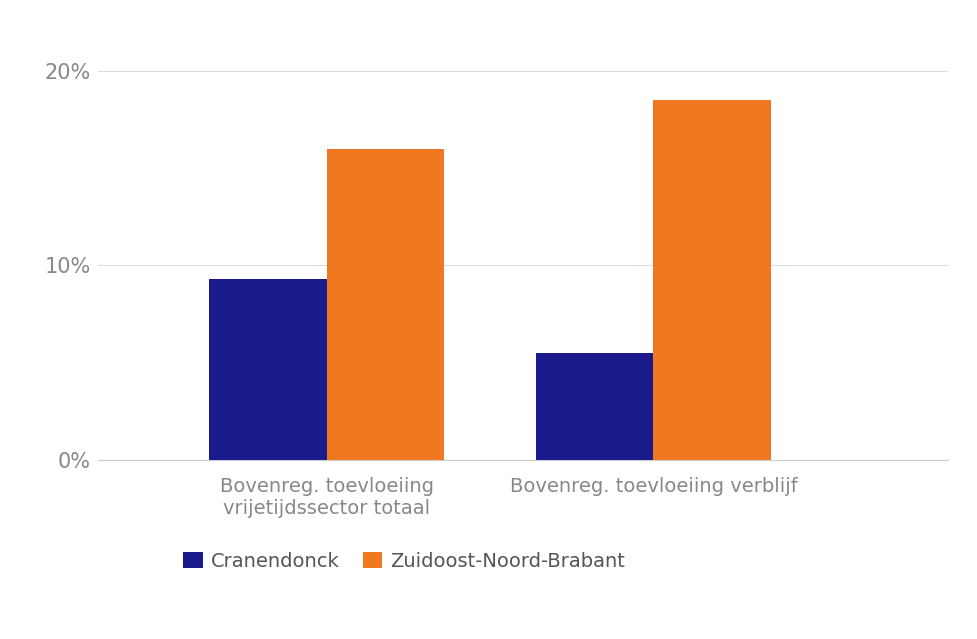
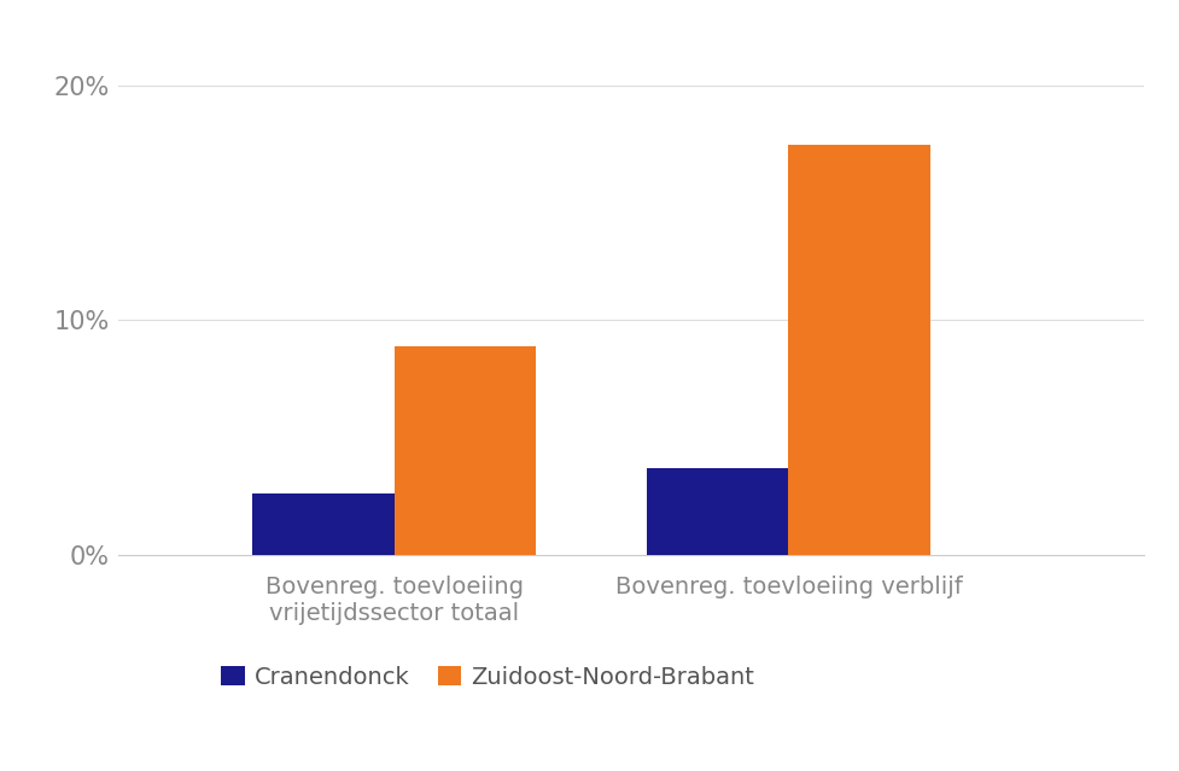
Cranendonck/Bovenreg. toevloeiing vrijetijdssector totaal: 9.3% -> 2.6%
Zuidoost-Noord-Brabant/Bovenreg. toevloeiing vrijetijdssector totaal: 16.0% -> 8.9%
Cranendonck/Bovenreg. toevloeiing verblijf: 5.5% -> 3.7%
Zuidoost-Noord-Brabant/Bovenreg. toevloeiing verblijf: 18.5% -> 17.5%
